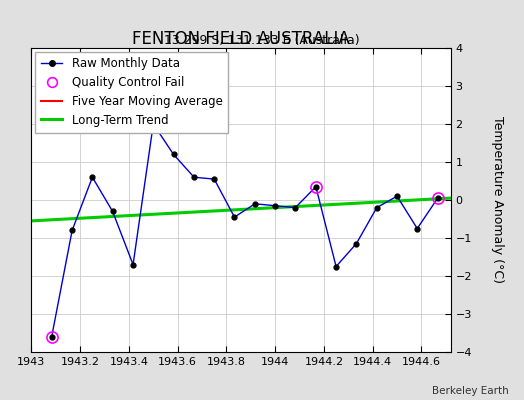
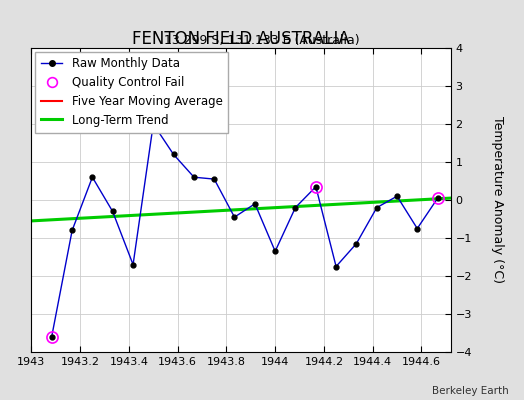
Raw Monthly Data/1944: -0.15 -> -1.35
